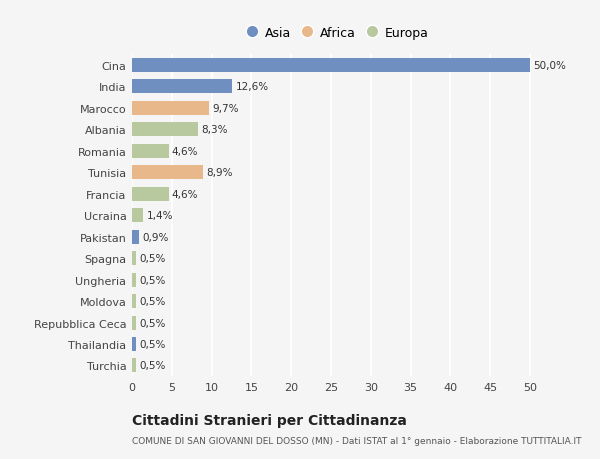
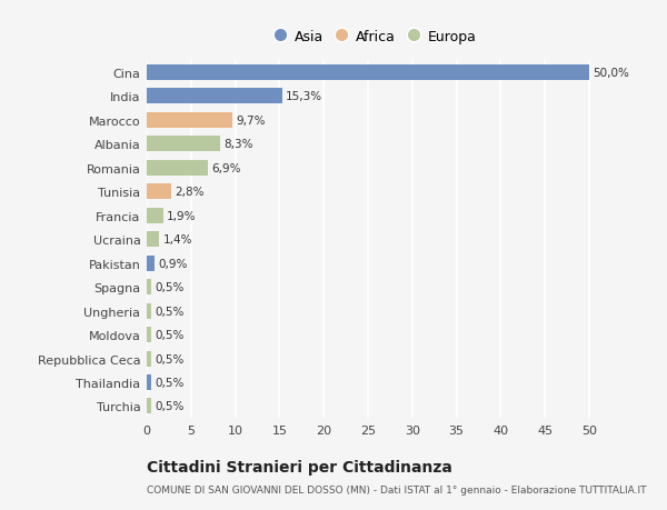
India: 12,6% -> 15,3%
Romania: 4,6% -> 6,9%
Tunisia: 8,9% -> 2,8%
Francia: 4,6% -> 1,9%
